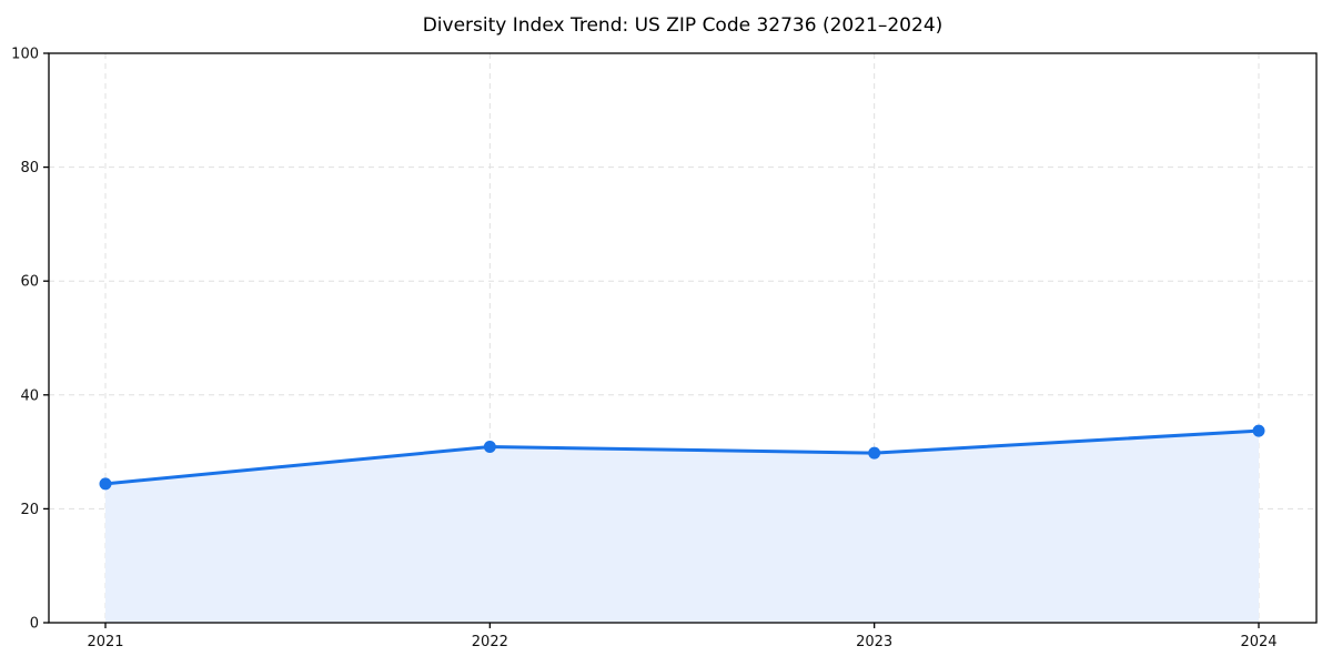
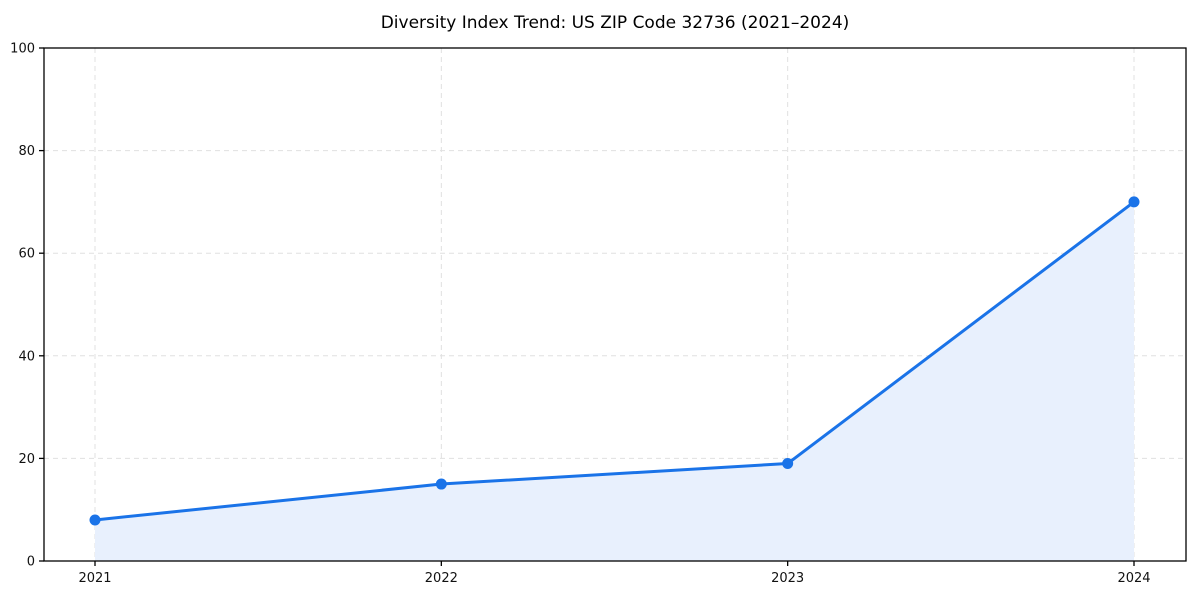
2021: 24 -> 8
2022: 31 -> 15
2023: 30 -> 19
2024: 34 -> 70
